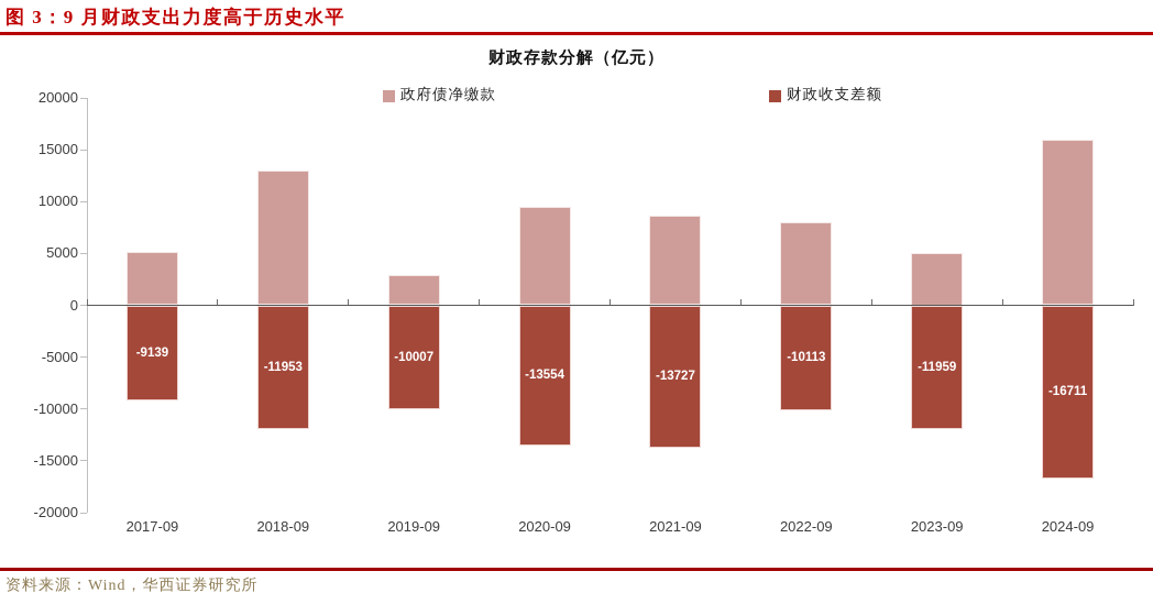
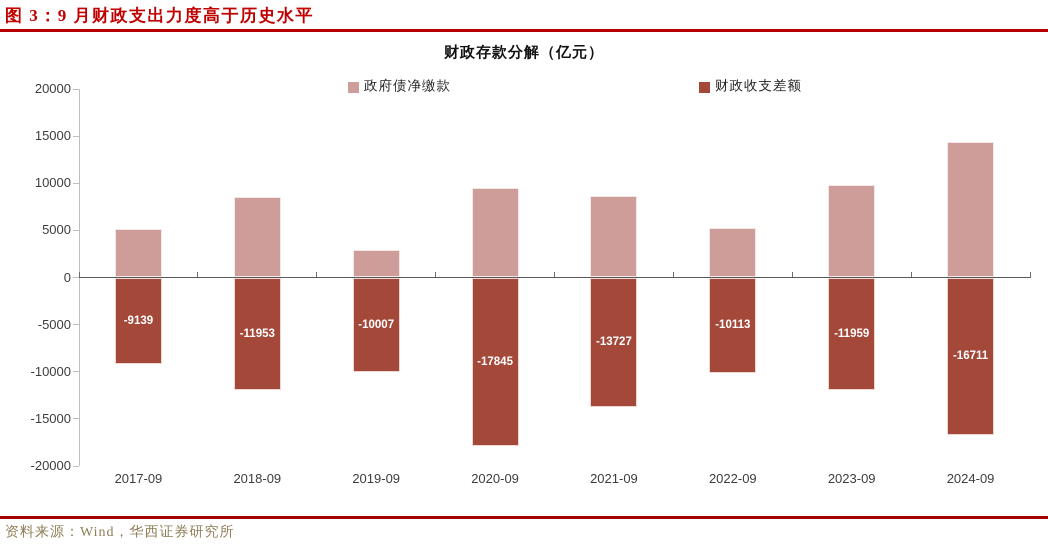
政府债净缴款/2018-09: 13000 -> 8000
财政收支差额/2020-09: -13554 -> -17845
政府债净缴款/2022-09: 8000 -> 5000
政府债净缴款/2023-09: 5000 -> 10000
政府债净缴款/2024-09: 16000 -> 14000
